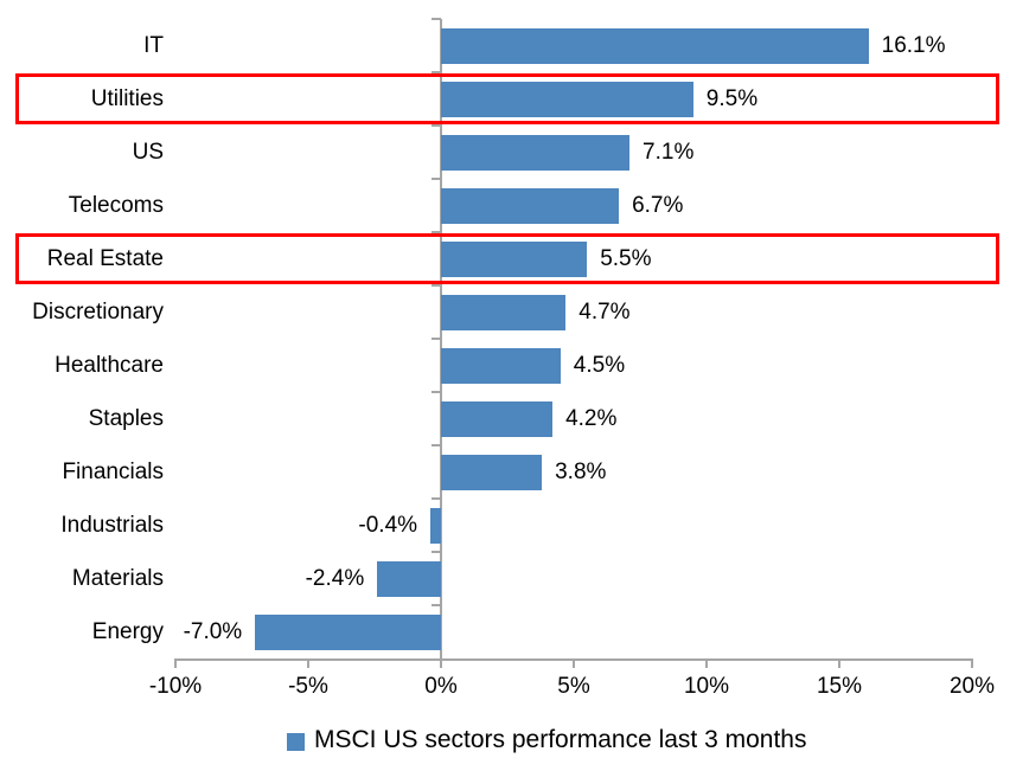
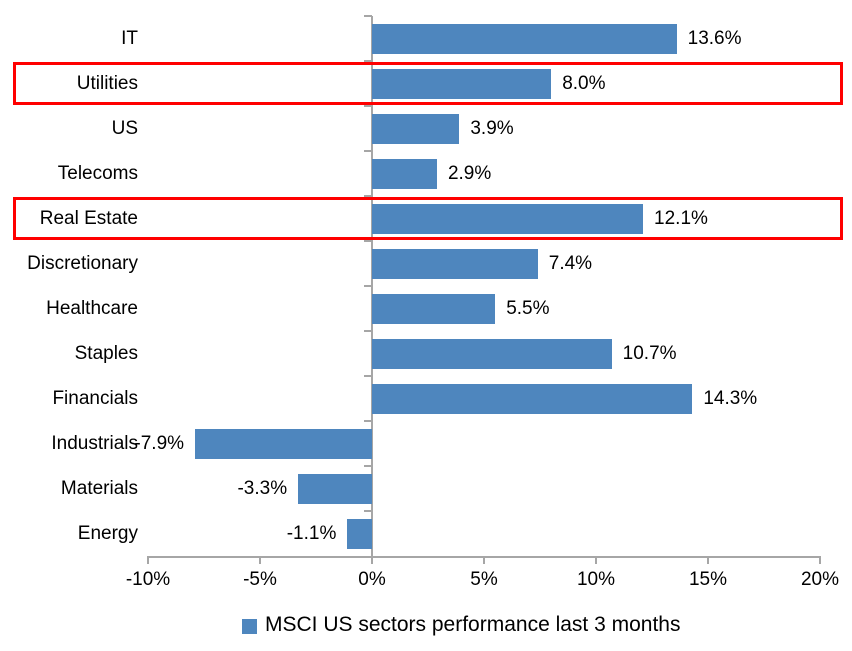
IT: 16.1% -> 13.6%
Utilities: 9.5% -> 8.0%
US: 7.1% -> 3.9%
Telecoms: 6.7% -> 2.9%
Real Estate: 5.5% -> 12.1%
Discretionary: 4.7% -> 7.4%
Healthcare: 4.5% -> 5.5%
Staples: 4.2% -> 10.7%
Financials: 3.8% -> 14.3%
Industrials: -0.4% -> -7.9%
Materials: -2.4% -> -3.3%
Energy: -7.0% -> -1.1%
